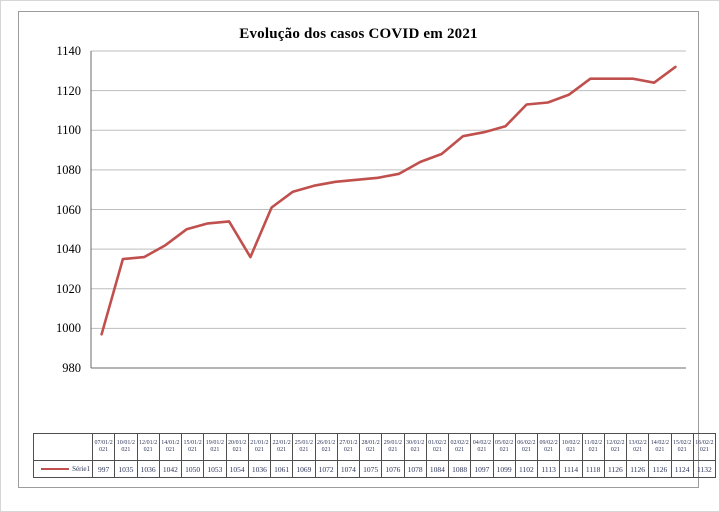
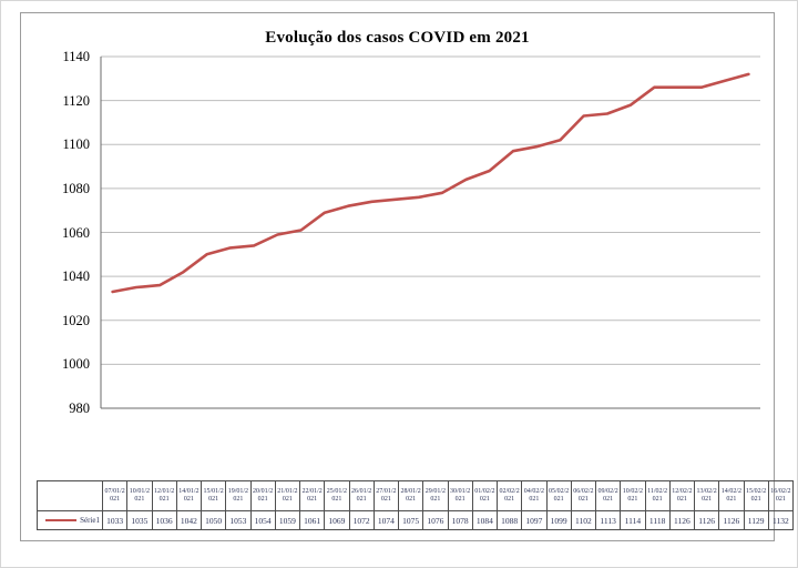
07/01/2021: 997 -> 1033
21/01/2021: 1036 -> 1059
15/02/2021: 1124 -> 1129
